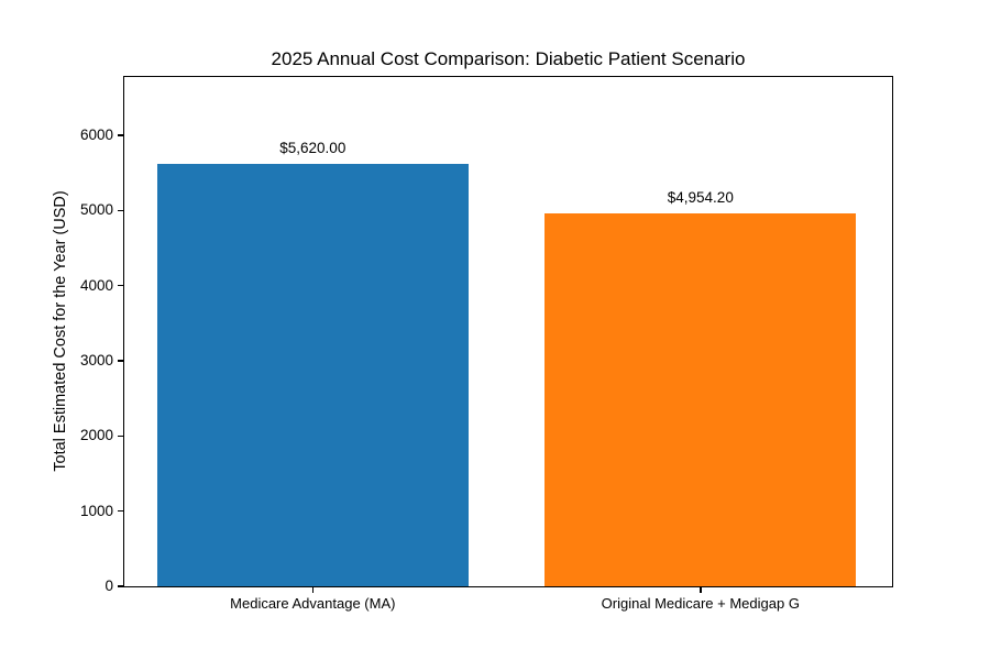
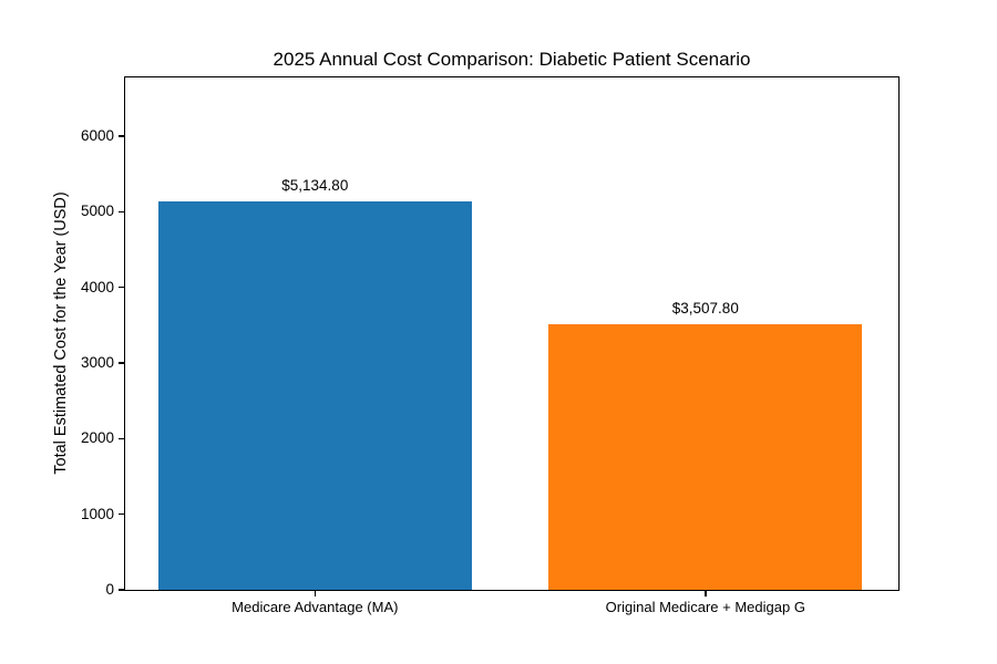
Medicare Advantage (MA): $5,620.00 -> $5,134.80
Original Medicare + Medigap G: $4,954.20 -> $3,507.80
